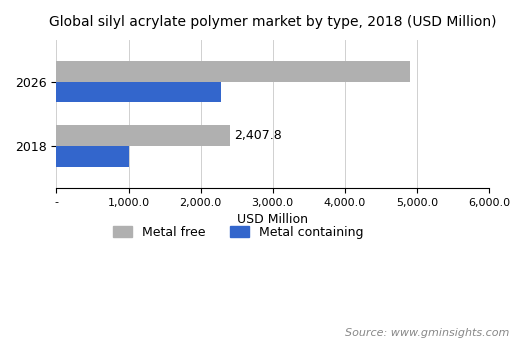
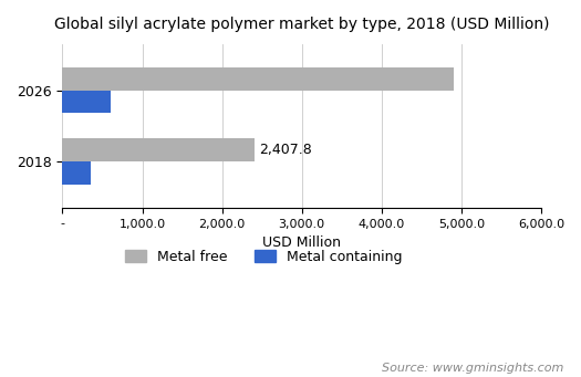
Metal containing/2026: 2,280 -> 600
Metal containing/2018: 1,000 -> 350
